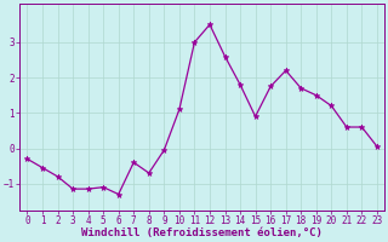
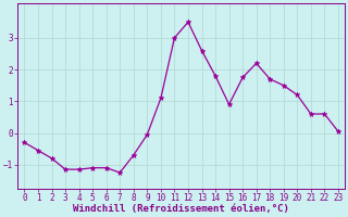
6: -1.30 -> -1.10
7: -0.40 -> -1.25
